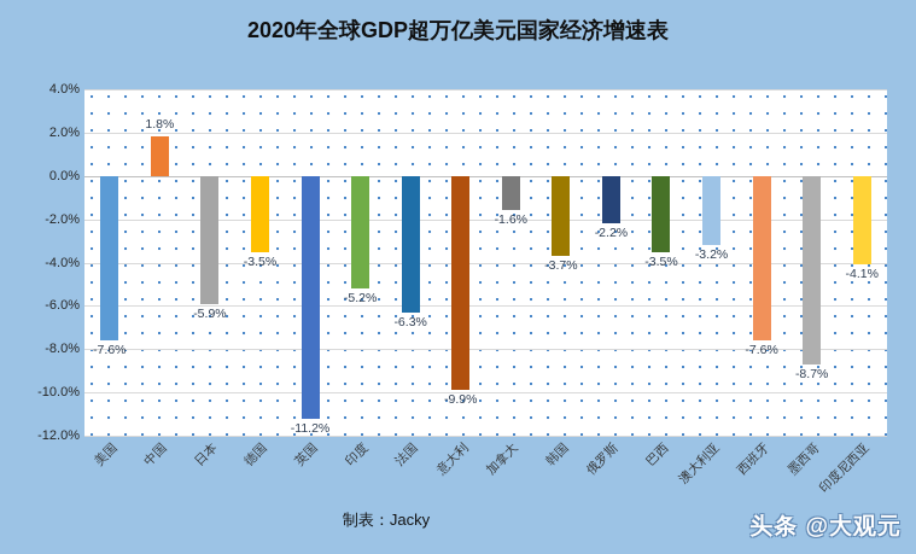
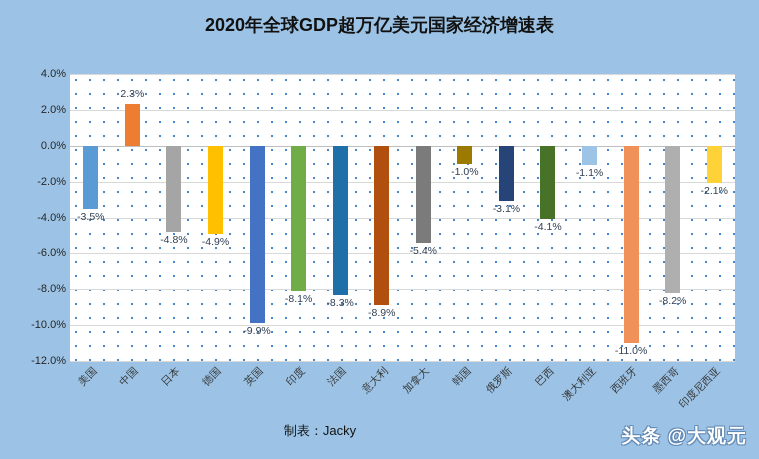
美国: -7.6% -> -3.5%
中国: 1.8% -> 2.3%
日本: -5.9% -> -4.8%
德国: -3.5% -> -4.9%
英国: -11.2% -> -9.9%
印度: -5.2% -> -8.1%
法国: -6.3% -> -8.3%
意大利: -9.9% -> -8.9%
加拿大: -1.6% -> -5.4%
韩国: -3.7% -> -1.0%
俄罗斯: -2.2% -> -3.1%
巴西: -3.5% -> -4.1%
澳大利亚: -3.2% -> -1.1%
西班牙: -7.6% -> -11.0%
墨西哥: -8.7% -> -8.2%
印度尼西亚: -4.1% -> -2.1%
